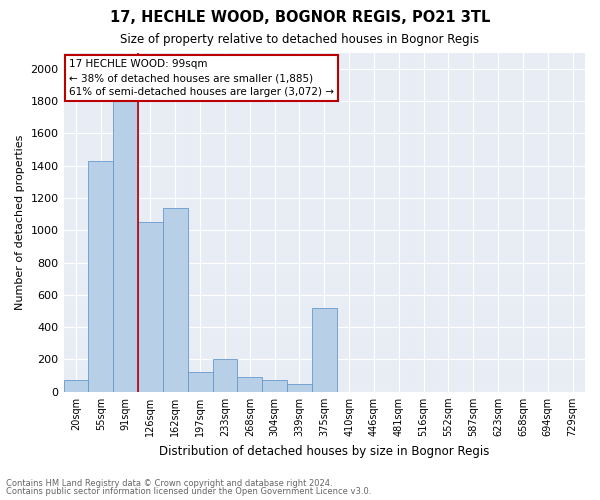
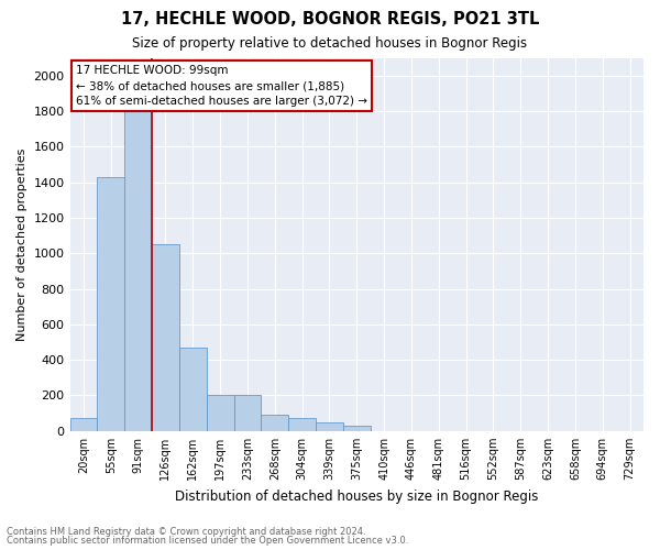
162sqm: 1140 -> 470
197sqm: 120 -> 200
375sqm: 520 -> 30
